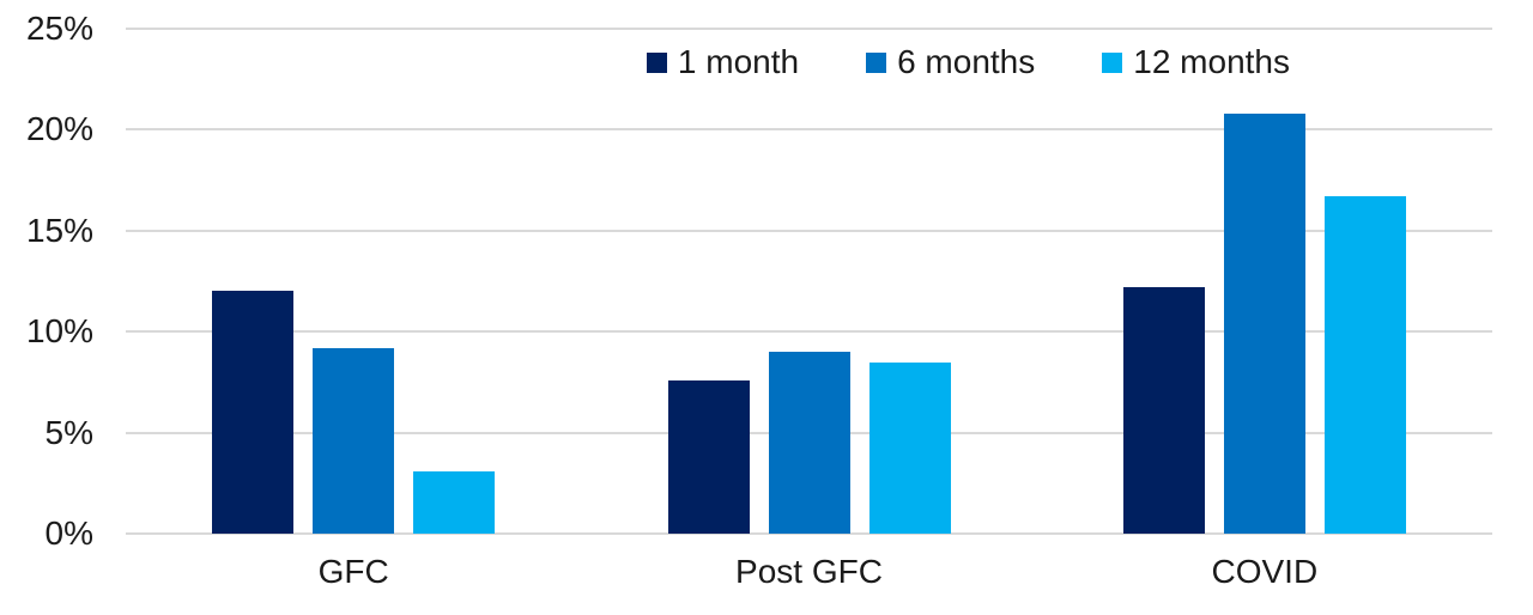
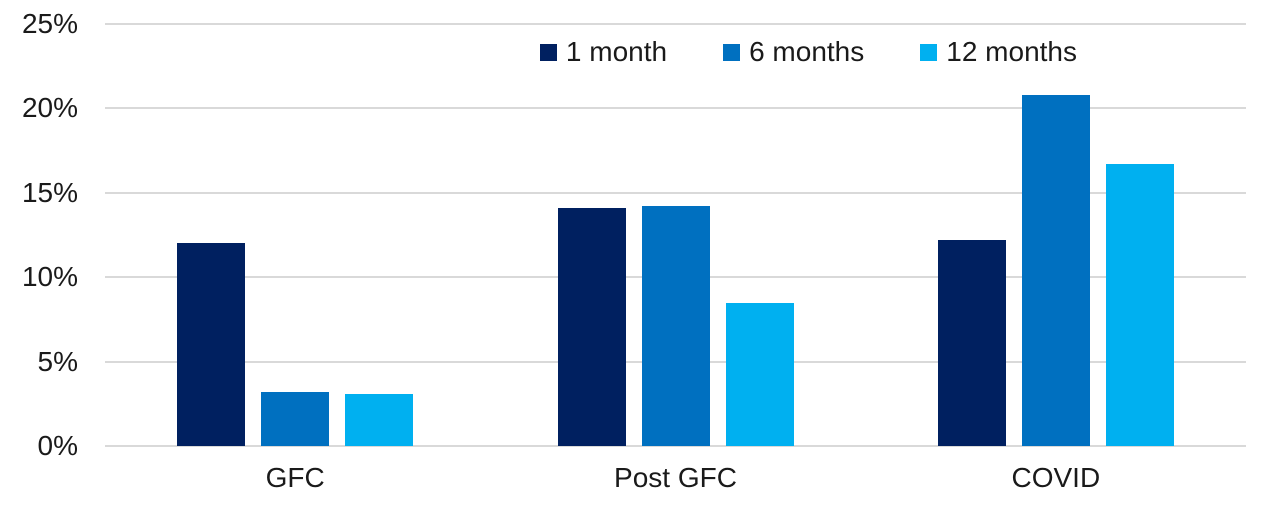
6 months/GFC: 9.2% -> 3.2%
1 month/Post GFC: 7.6% -> 14.1%
6 months/Post GFC: 9.0% -> 14.2%
